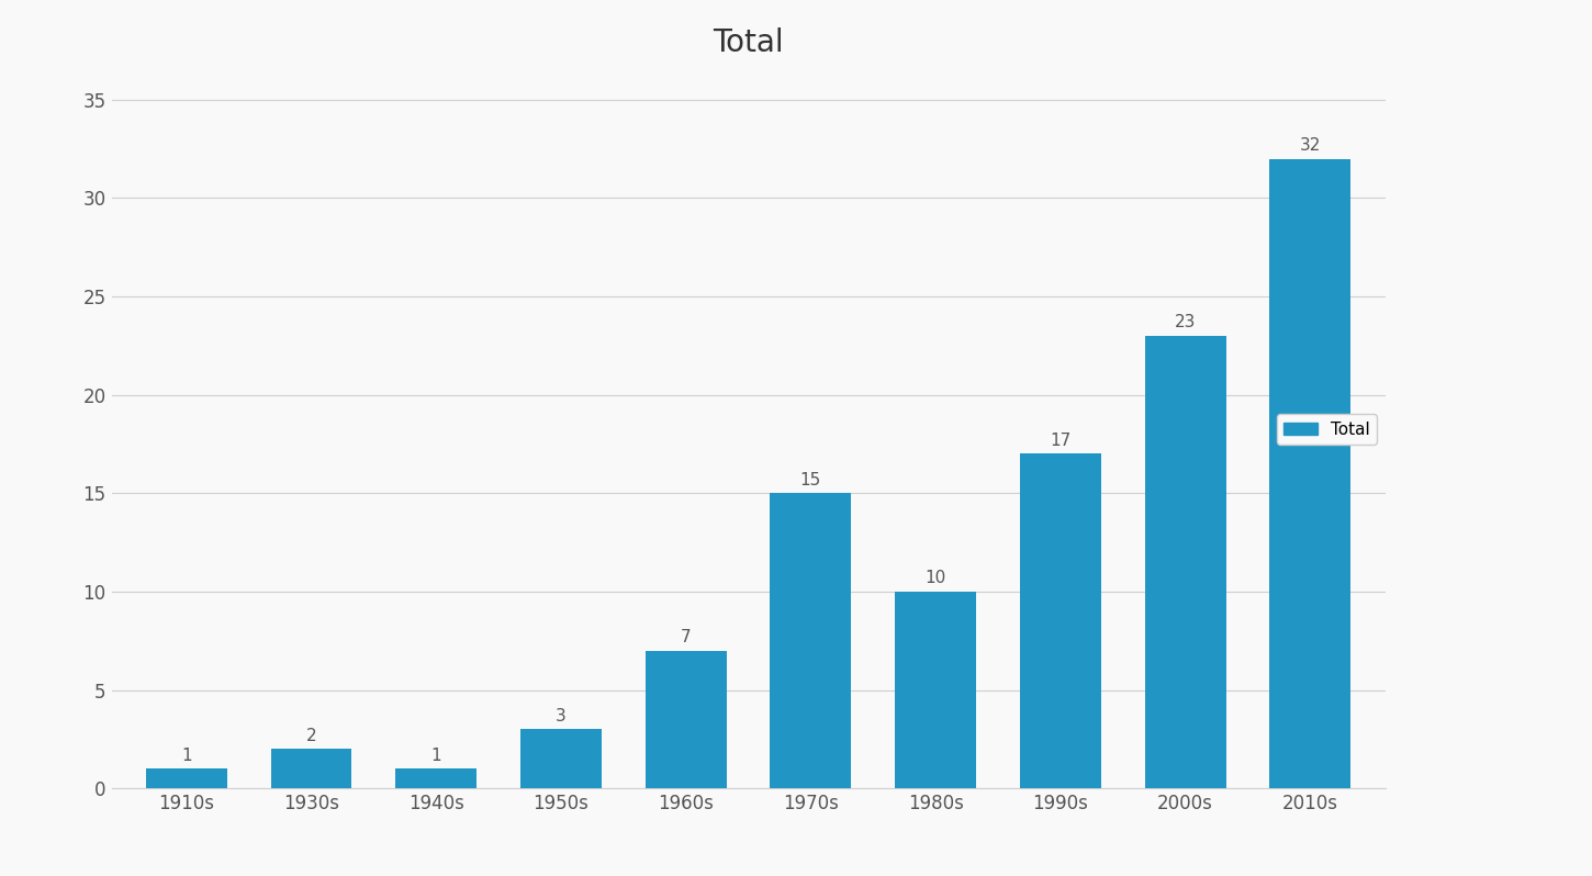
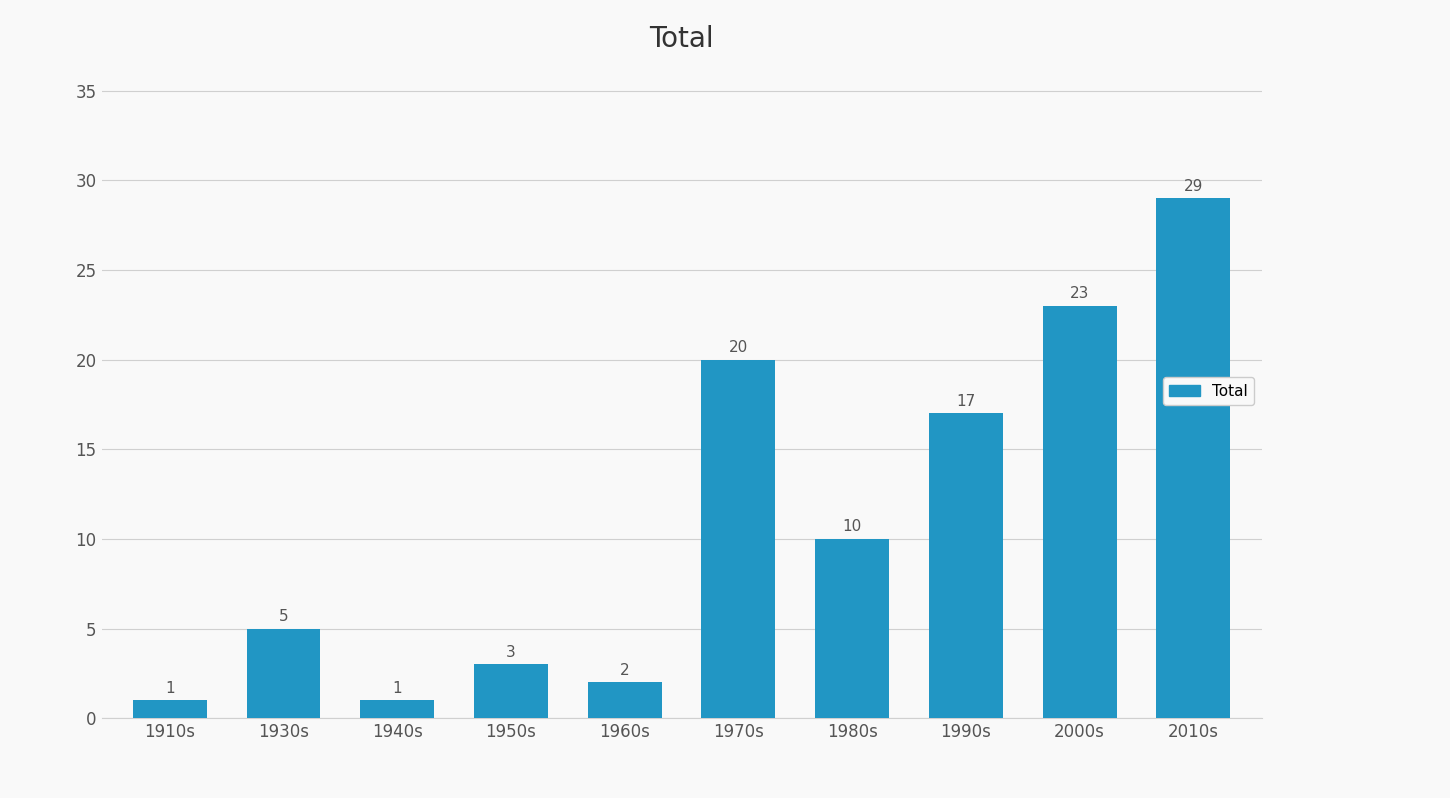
1930s: 2 -> 5
1960s: 7 -> 2
1970s: 15 -> 20
2010s: 32 -> 29
